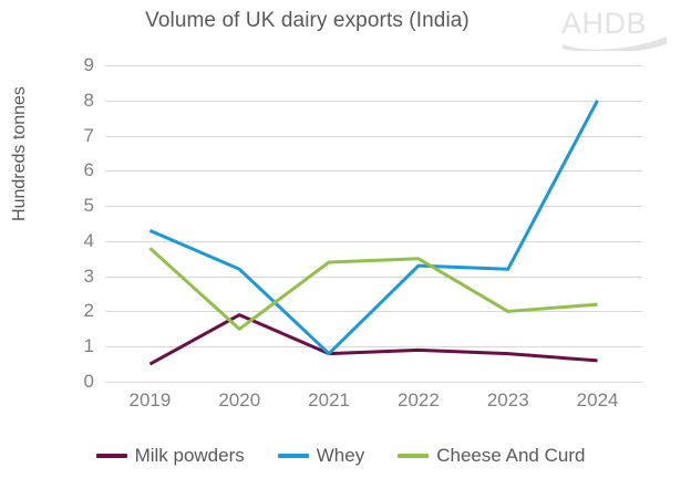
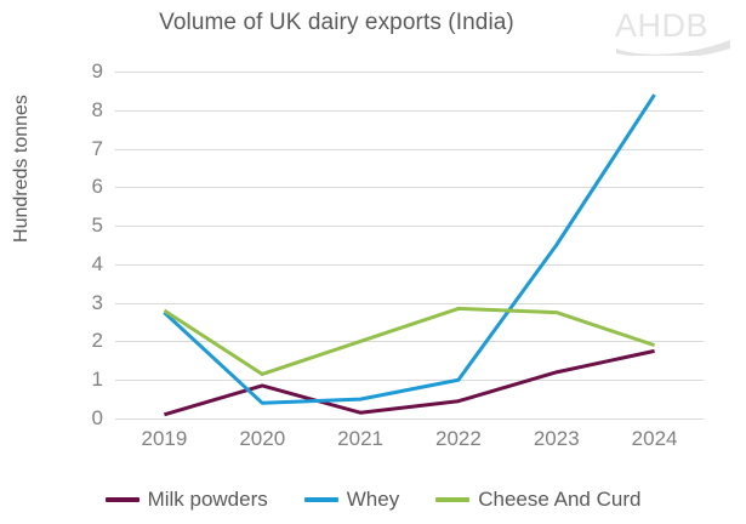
Milk powders/2019: 0.5 -> 0.1
Whey/2019: 4.3 -> 2.8
Cheese And Curd/2019: 3.8 -> 2.8
Milk powders/2020: 1.9 -> 0.8
Whey/2020: 3.2 -> 0.4
Cheese And Curd/2020: 1.5 -> 1.1
Milk powders/2021: 0.8 -> 0.1
Whey/2021: 0.8 -> 0.5
Cheese And Curd/2021: 3.4 -> 2.0
Milk powders/2022: 0.9 -> 0.5
Whey/2022: 3.3 -> 1.0
Cheese And Curd/2022: 3.5 -> 2.9
Milk powders/2023: 0.8 -> 1.2
Whey/2023: 3.2 -> 4.5
Cheese And Curd/2023: 2.0 -> 2.8
Milk powders/2024: 0.6 -> 1.8
Whey/2024: 8.0 -> 8.4
Cheese And Curd/2024: 2.2 -> 1.9
